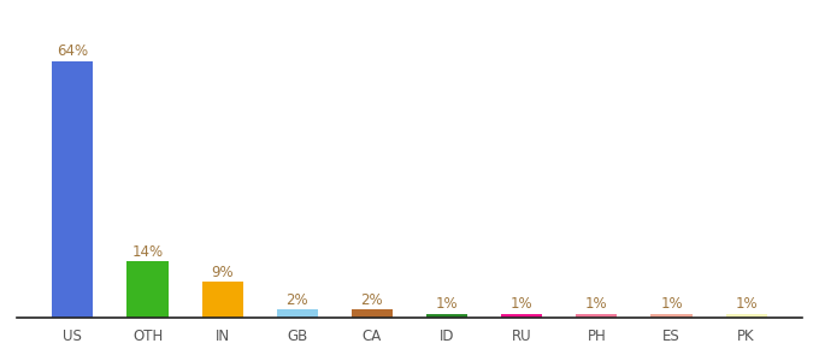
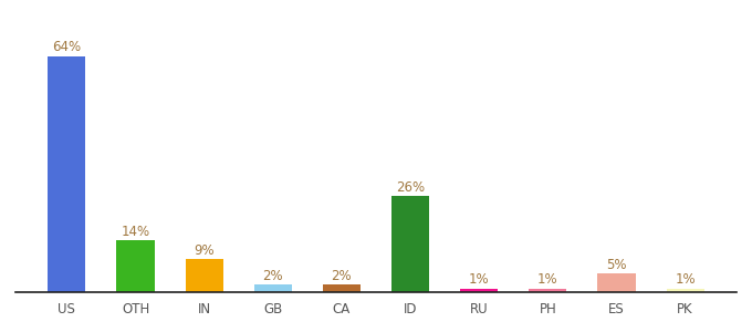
ID: 1% -> 26%
ES: 1% -> 5%
